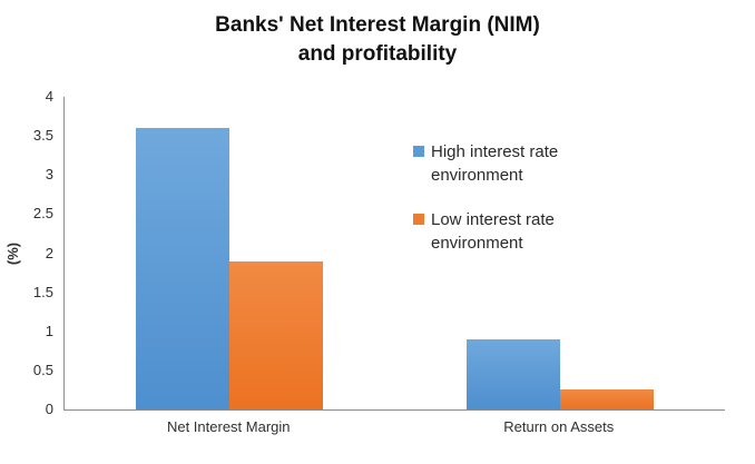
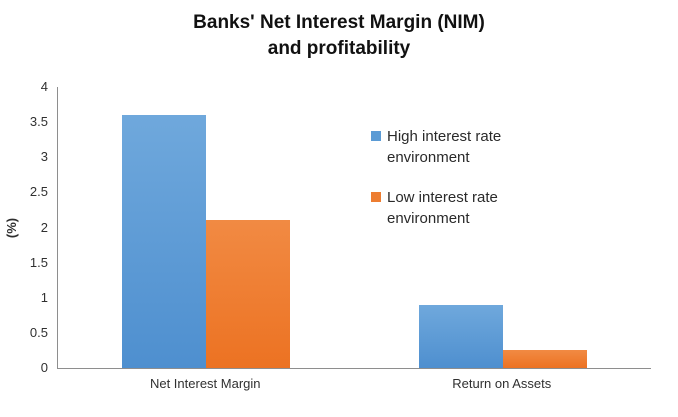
Low interest rate environment/Net Interest Margin: 1.9 -> 2.1
